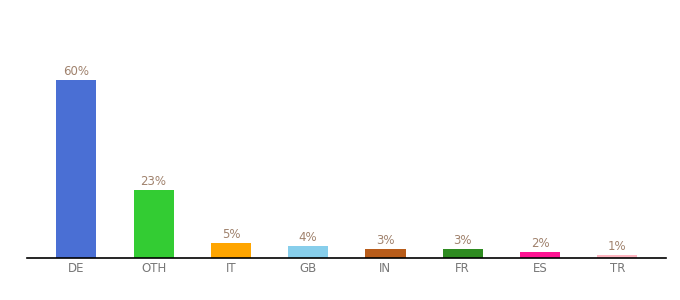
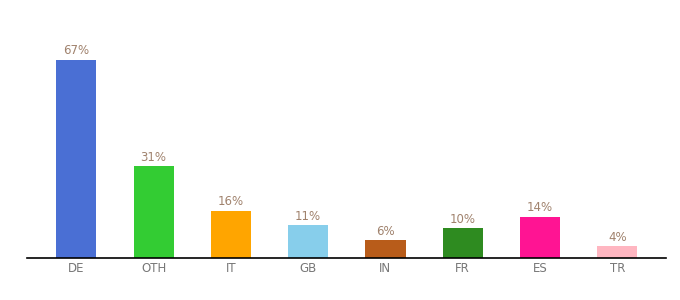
DE: 60% -> 67%
OTH: 23% -> 31%
IT: 5% -> 16%
GB: 4% -> 11%
IN: 3% -> 6%
FR: 3% -> 10%
ES: 2% -> 14%
TR: 1% -> 4%
